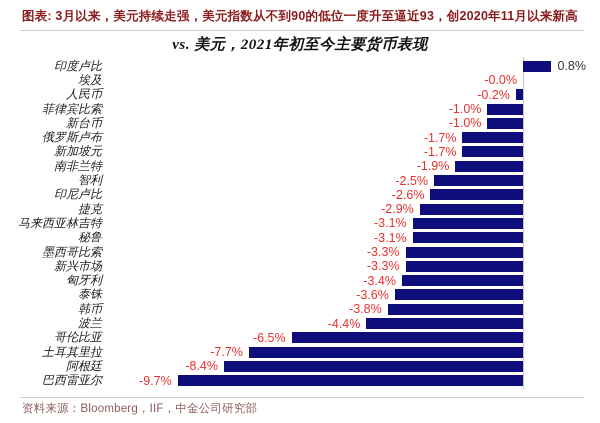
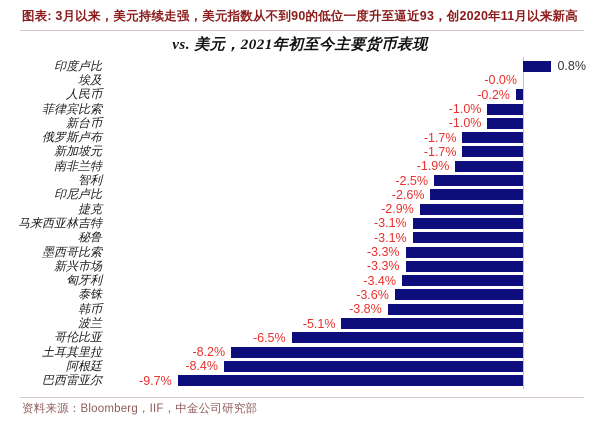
波兰: -4.4% -> -5.1%
土耳其里拉: -7.7% -> -8.2%
